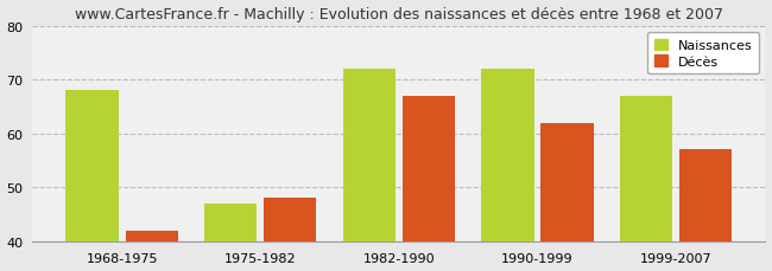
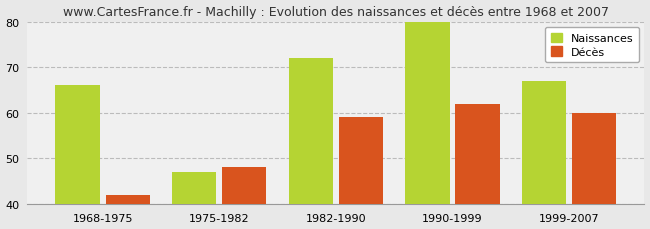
Naissances/1968-1975: 68 -> 66
Décès/1982-1990: 67 -> 59
Naissances/1990-1999: 72 -> 80
Décès/1999-2007: 57 -> 60
